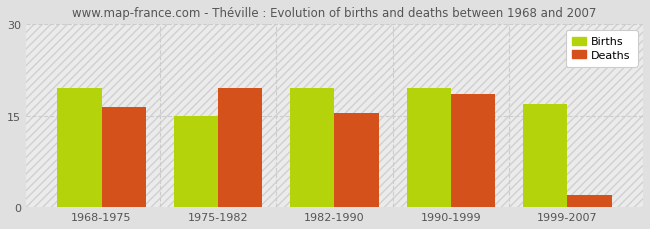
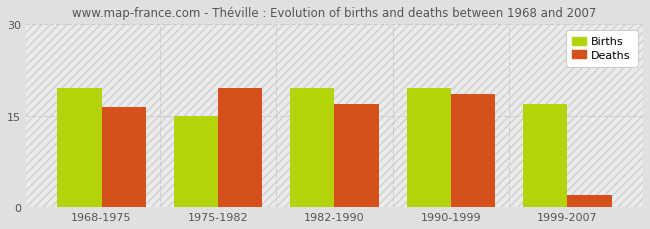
Deaths/1982-1990: 15.5 -> 17.0
